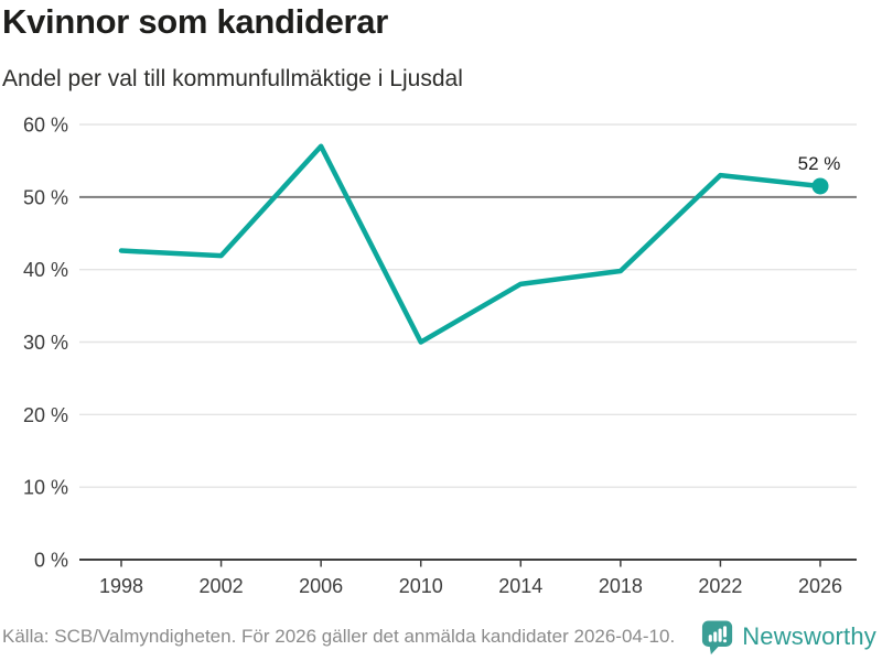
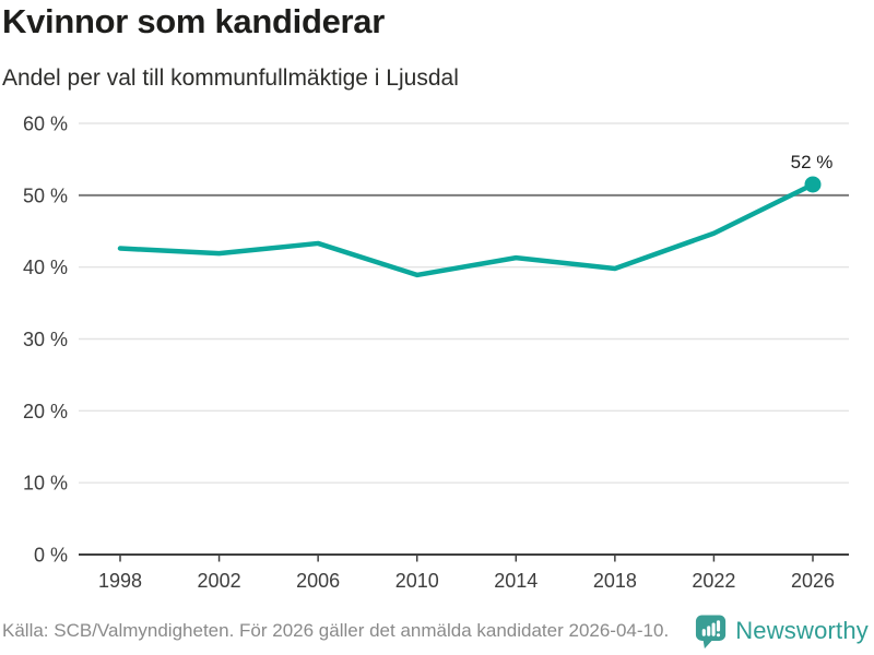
2006: 57% -> 43%
2010: 30% -> 39%
2014: 38% -> 41%
2022: 53% -> 45%
